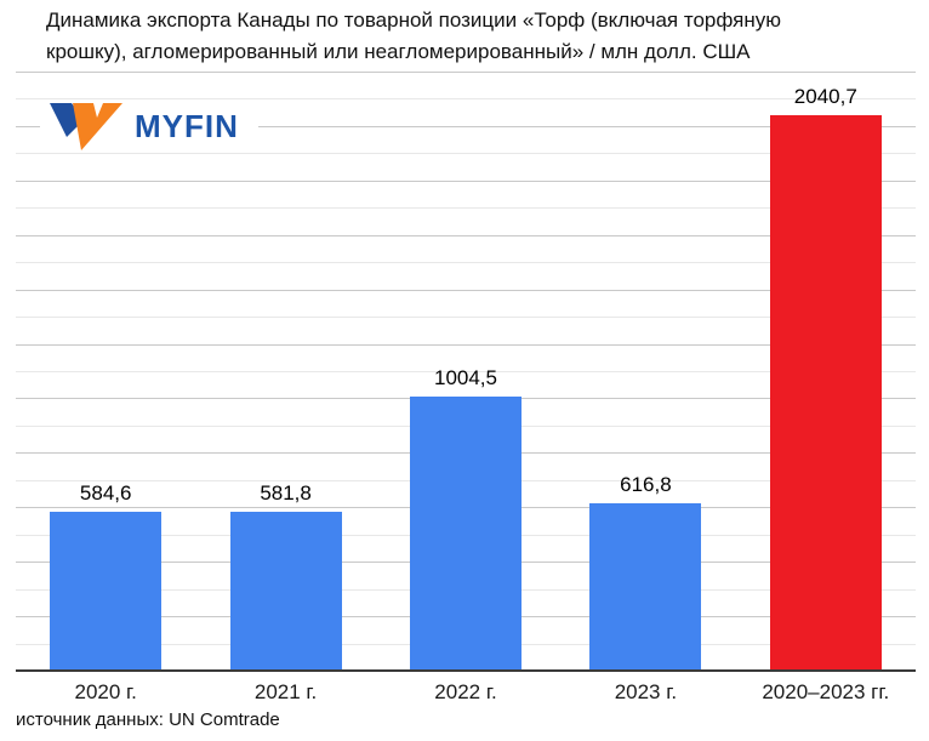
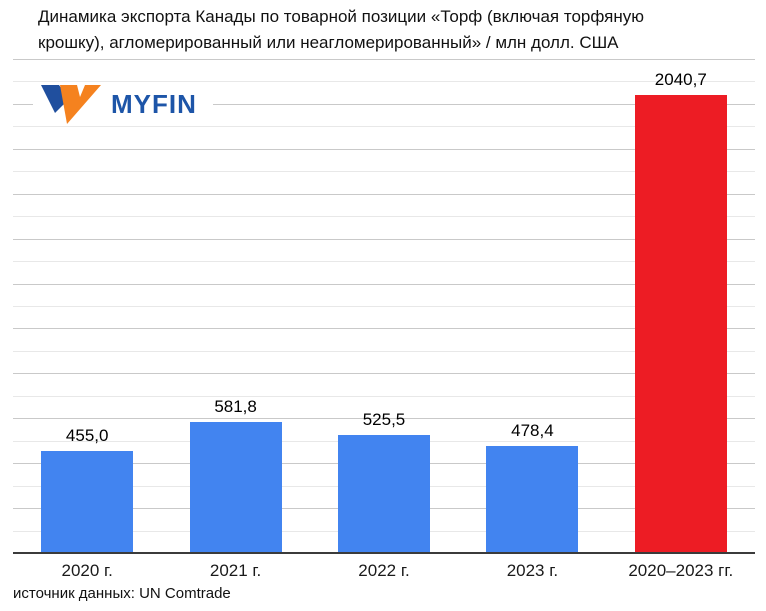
2020 г.: 584,6 -> 455,0
2022 г.: 1004,5 -> 525,5
2023 г.: 616,8 -> 478,4
